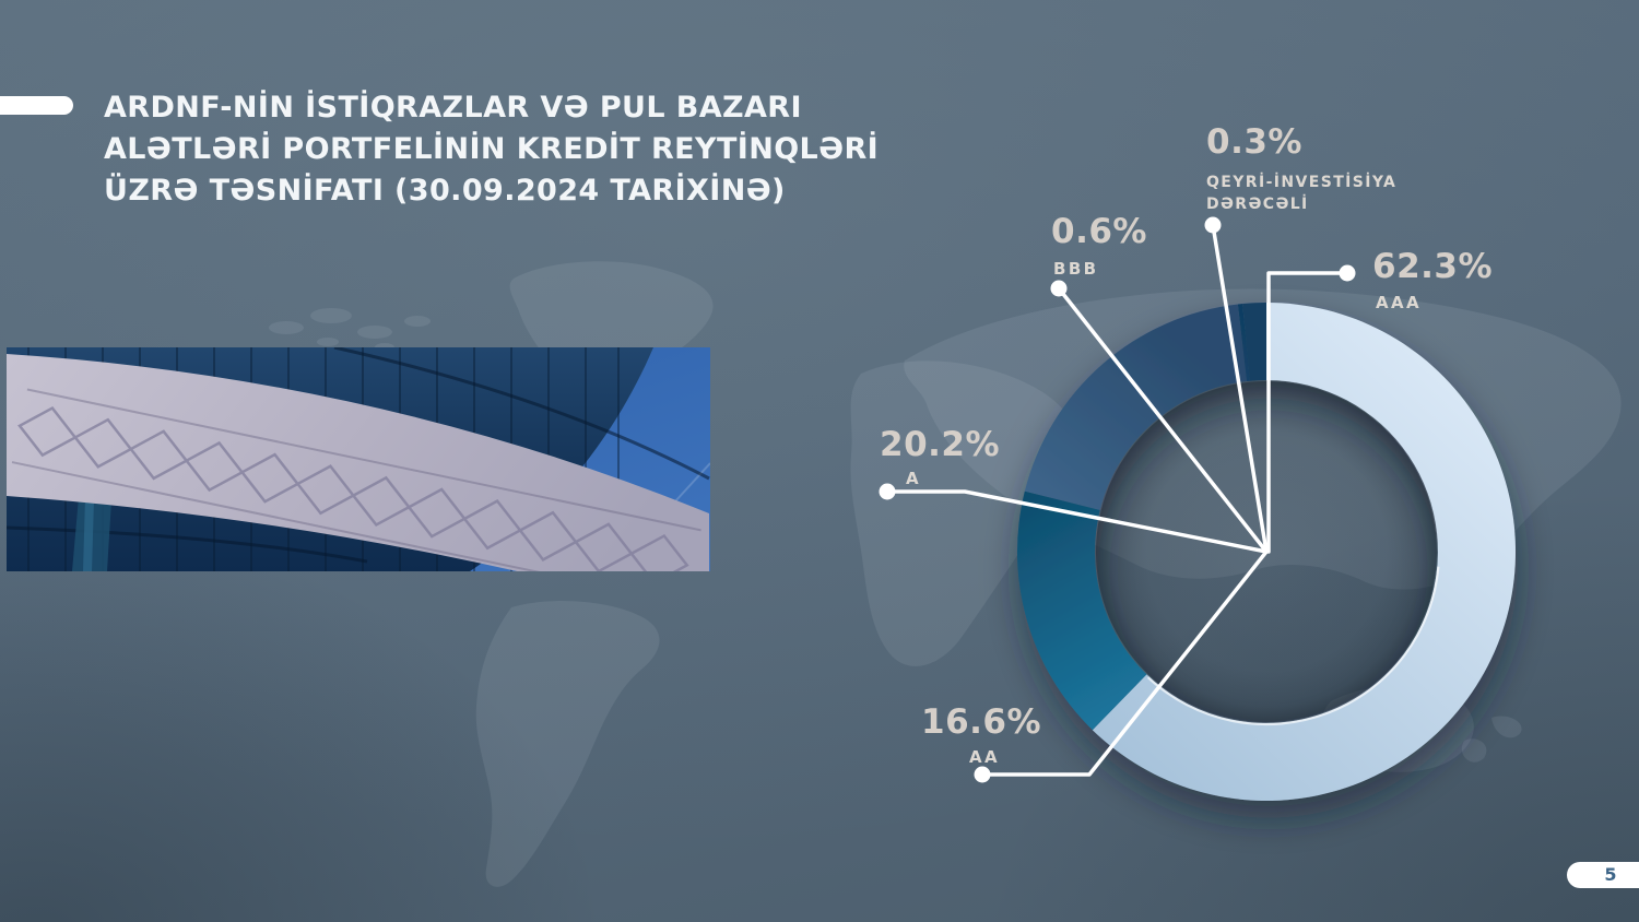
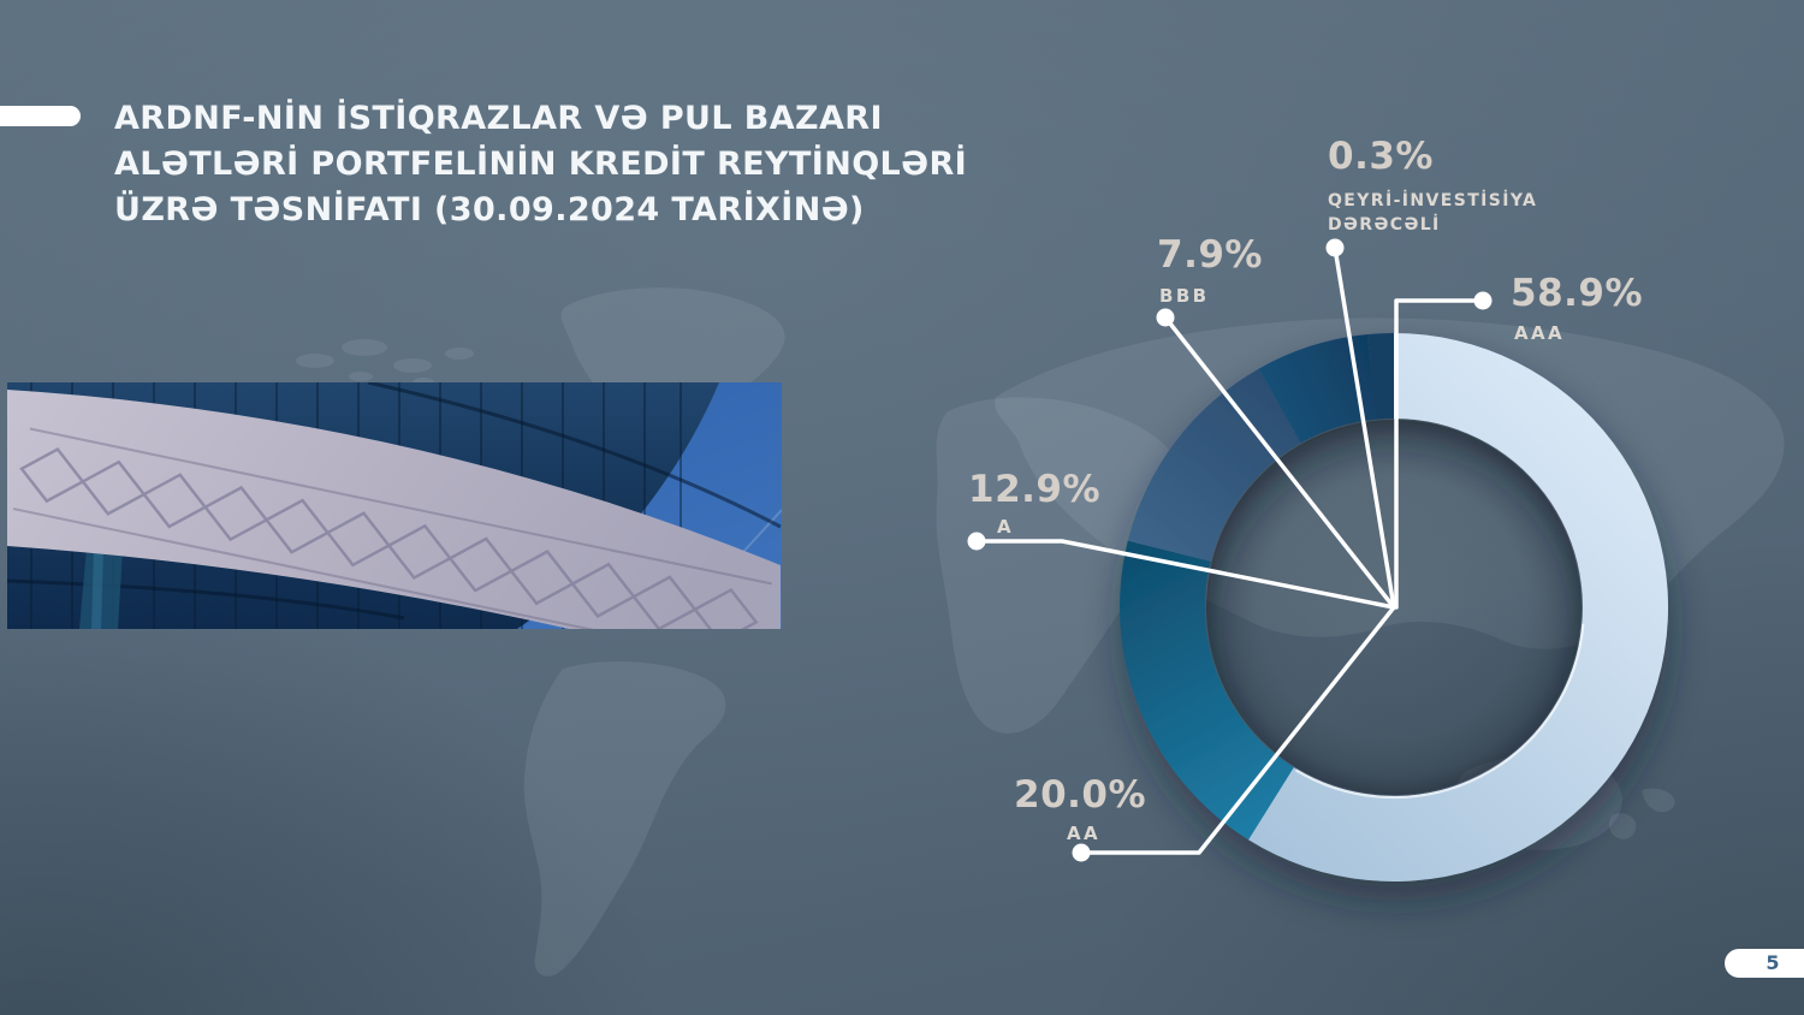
AAA: 62.3% -> 58.9%
AA: 16.6% -> 20.0%
A: 20.2% -> 12.9%
BBB: 0.6% -> 7.9%
